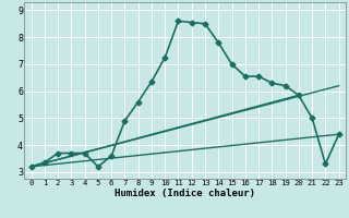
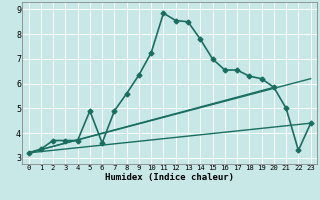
5: 3.20 -> 4.90
11: 8.60 -> 8.85
